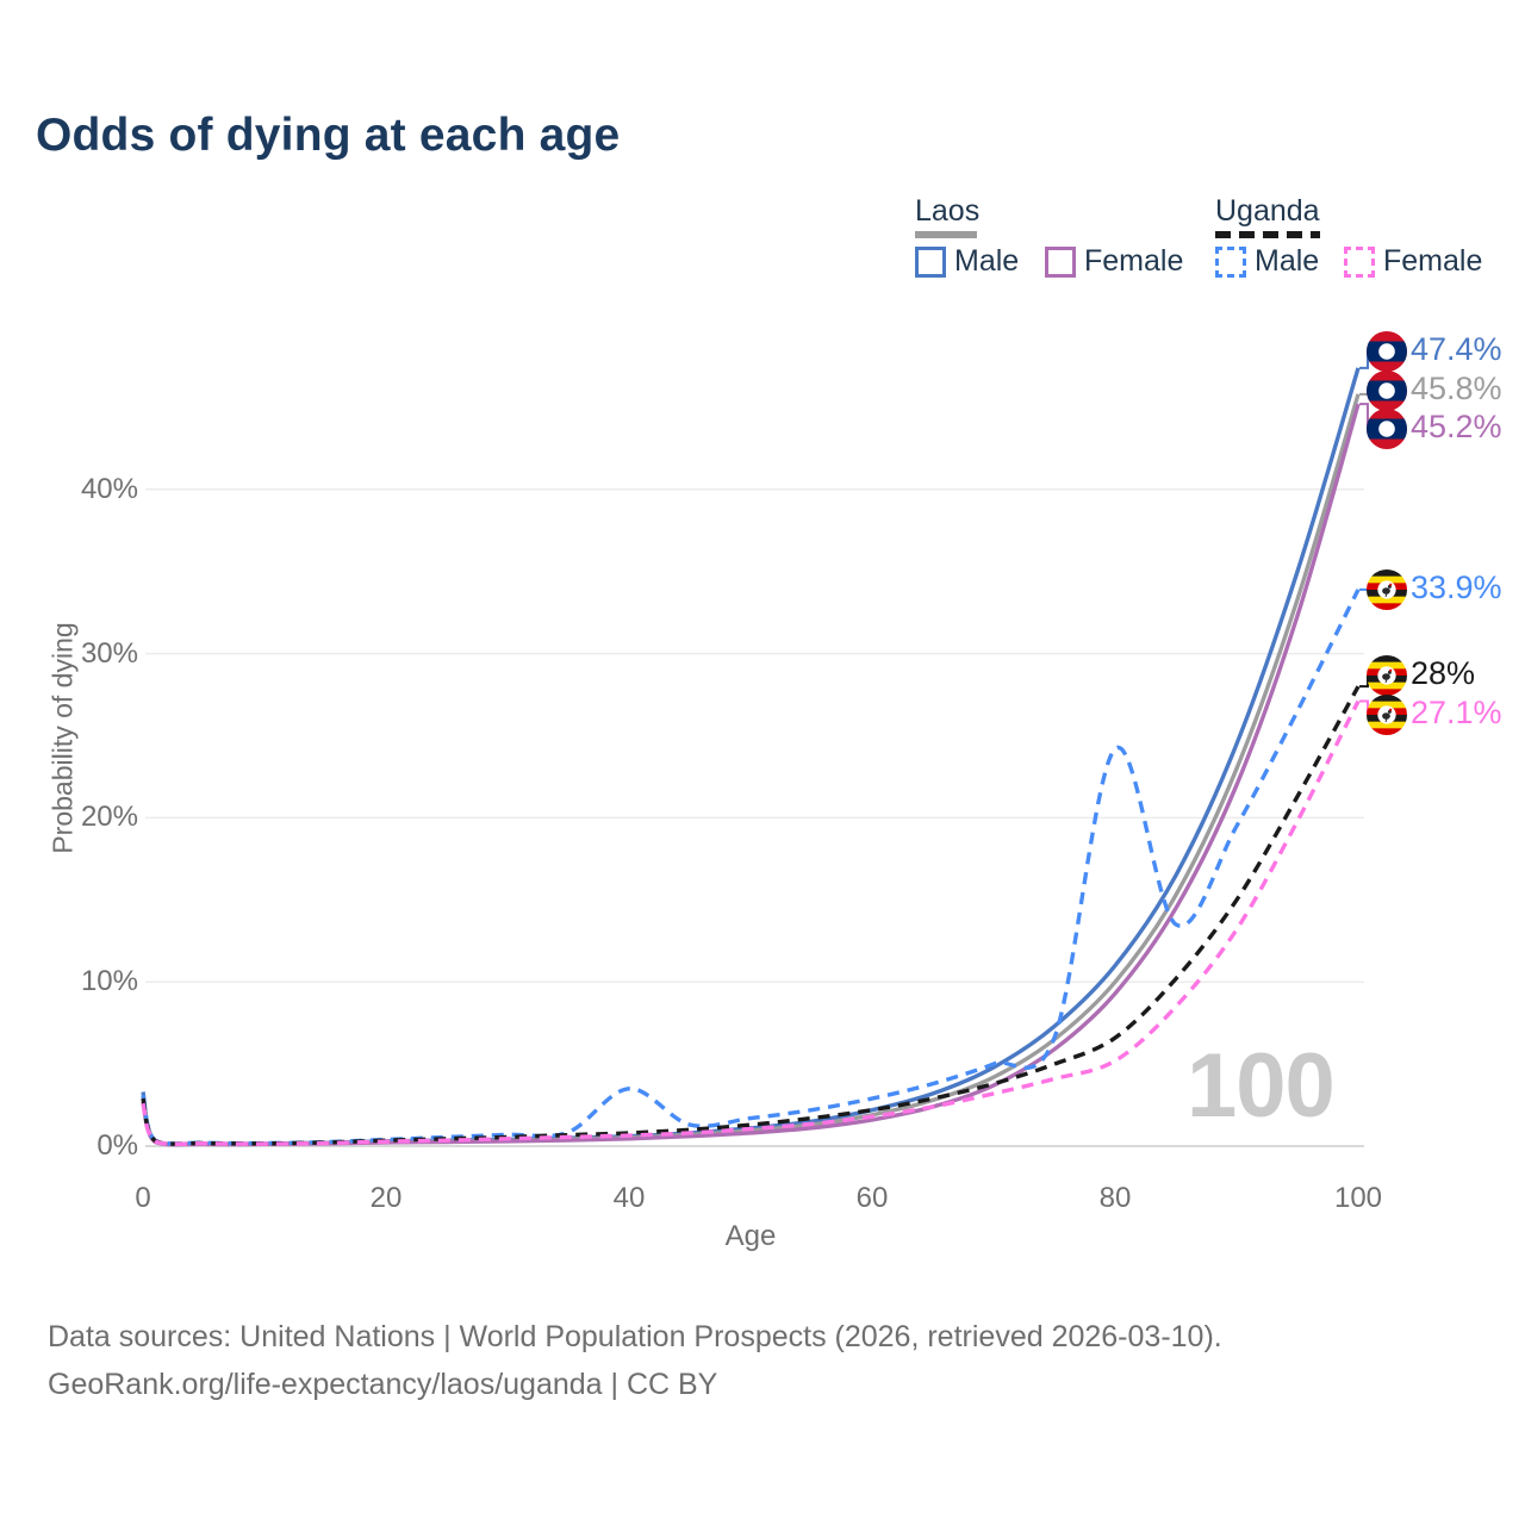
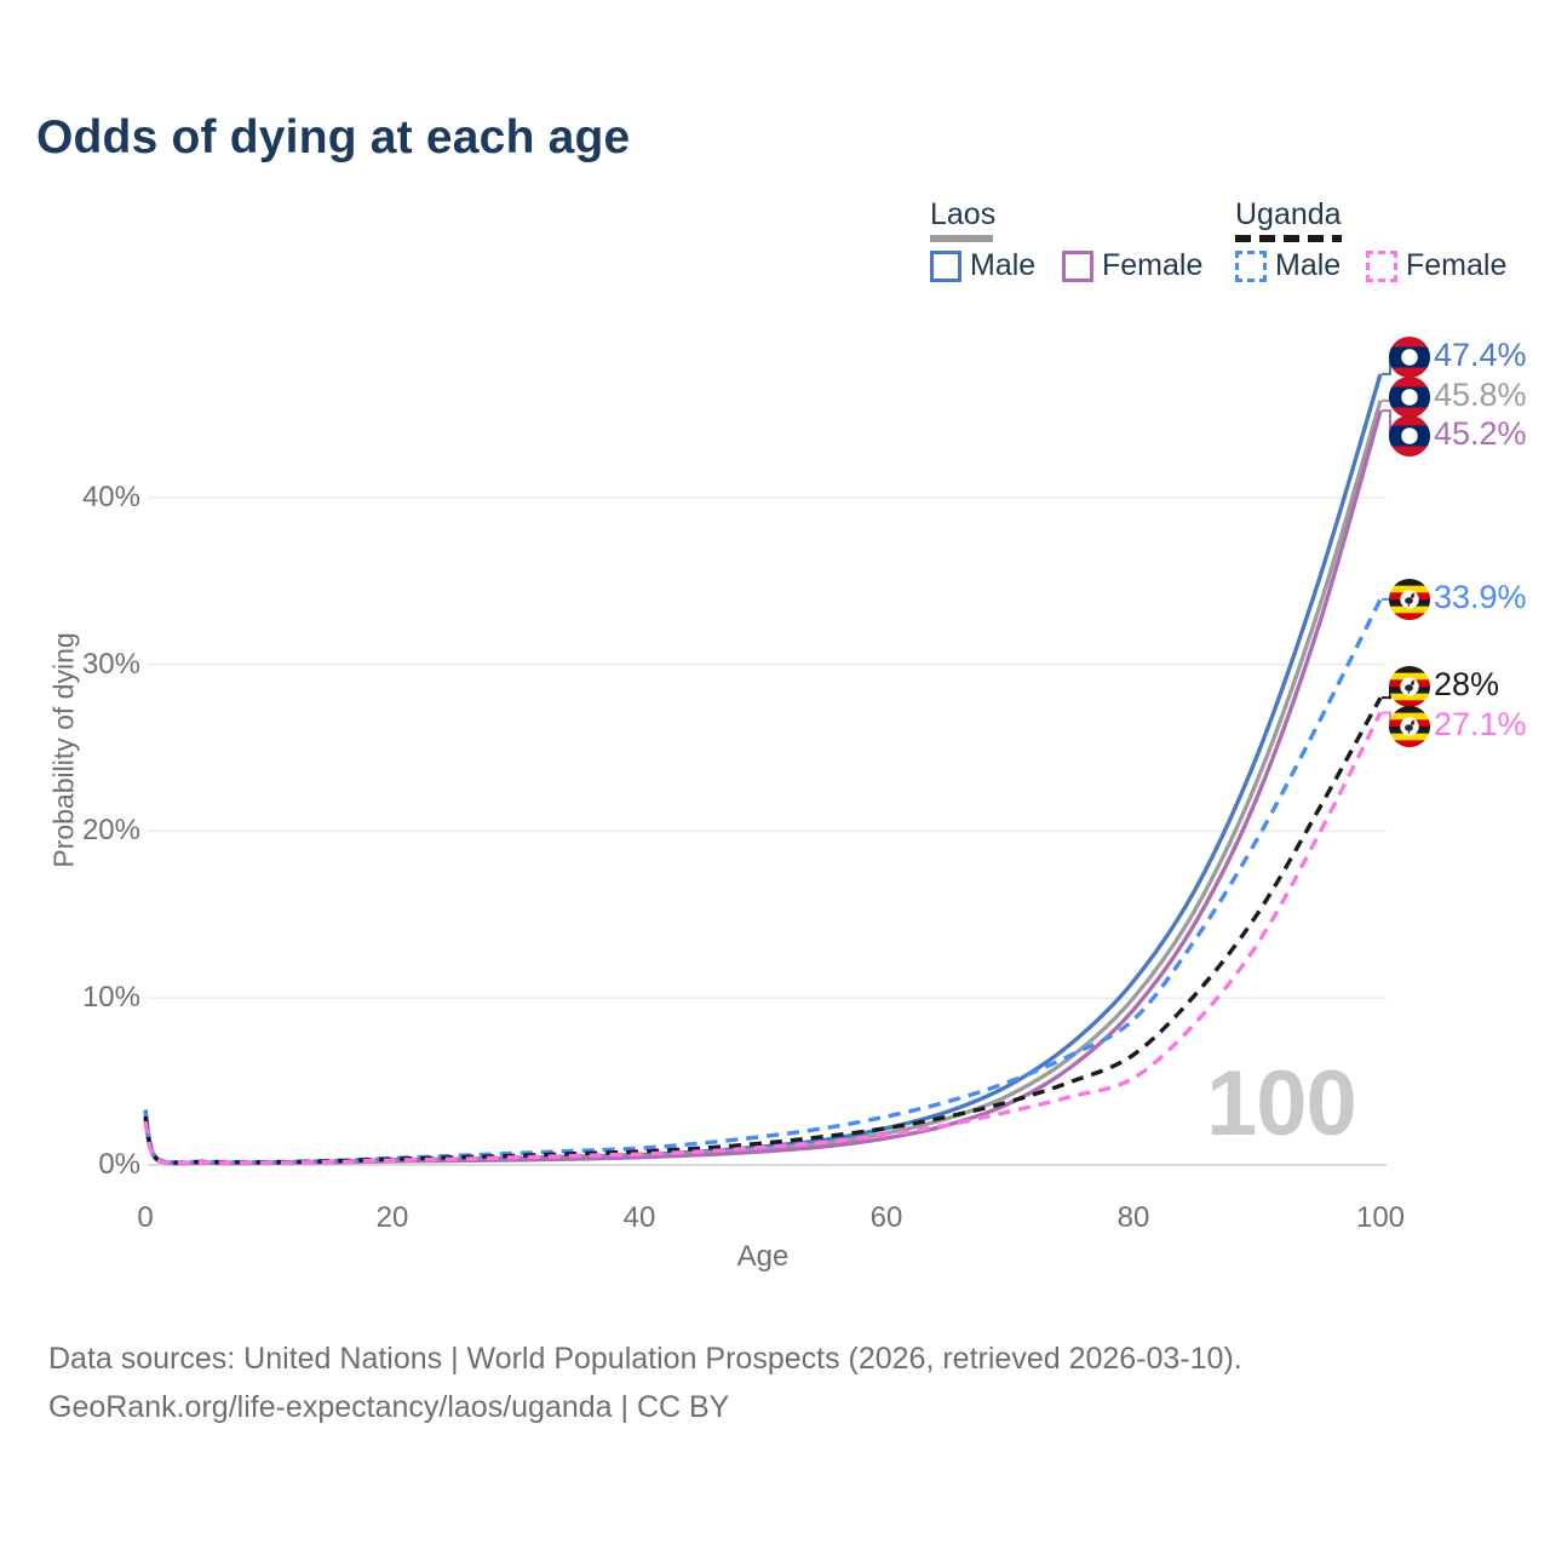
Uganda Male/40: 3.5% -> 1.0%
Uganda Male/80: 24.2% -> 8.7%
